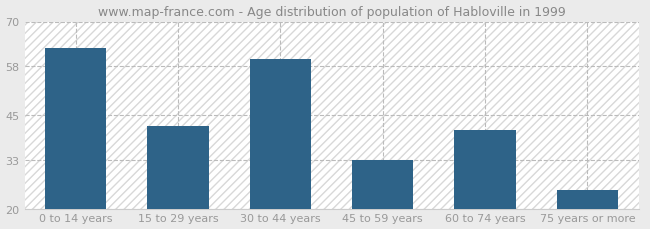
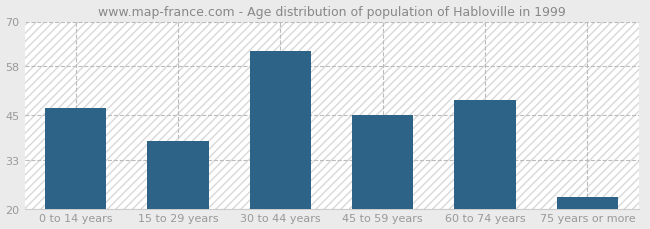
0 to 14 years: 63 -> 47
15 to 29 years: 42 -> 38
30 to 44 years: 60 -> 62
45 to 59 years: 33 -> 45
60 to 74 years: 41 -> 49
75 years or more: 25 -> 23
